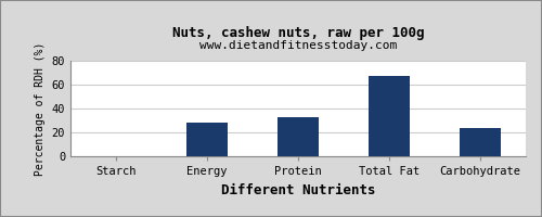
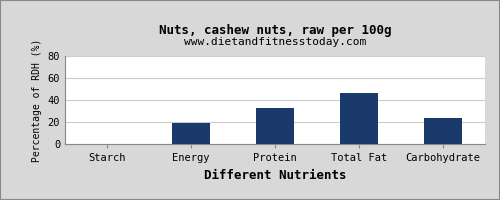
Energy: 28 -> 19
Total Fat: 67 -> 46
